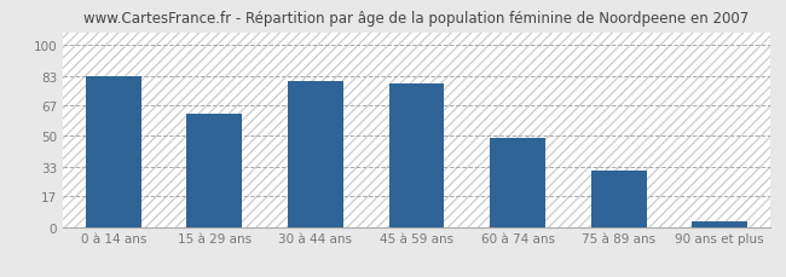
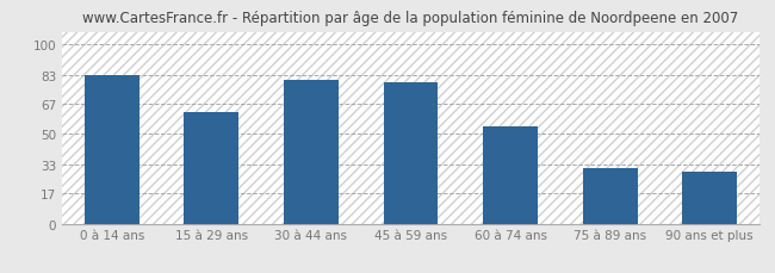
60 à 74 ans: 49 -> 54
90 ans et plus: 3 -> 29
